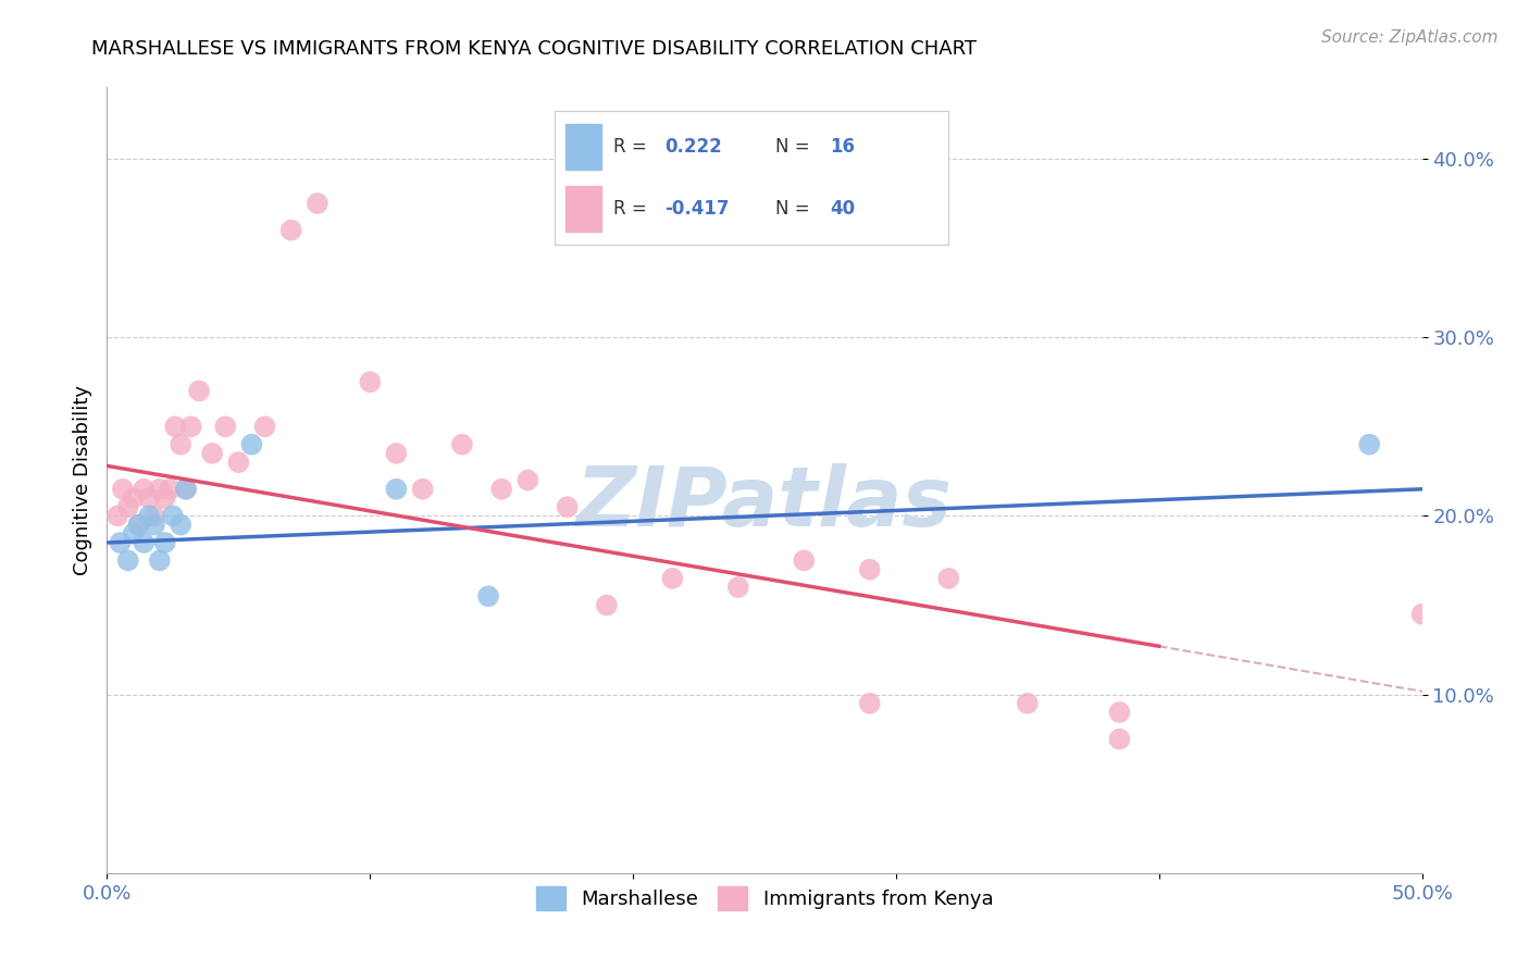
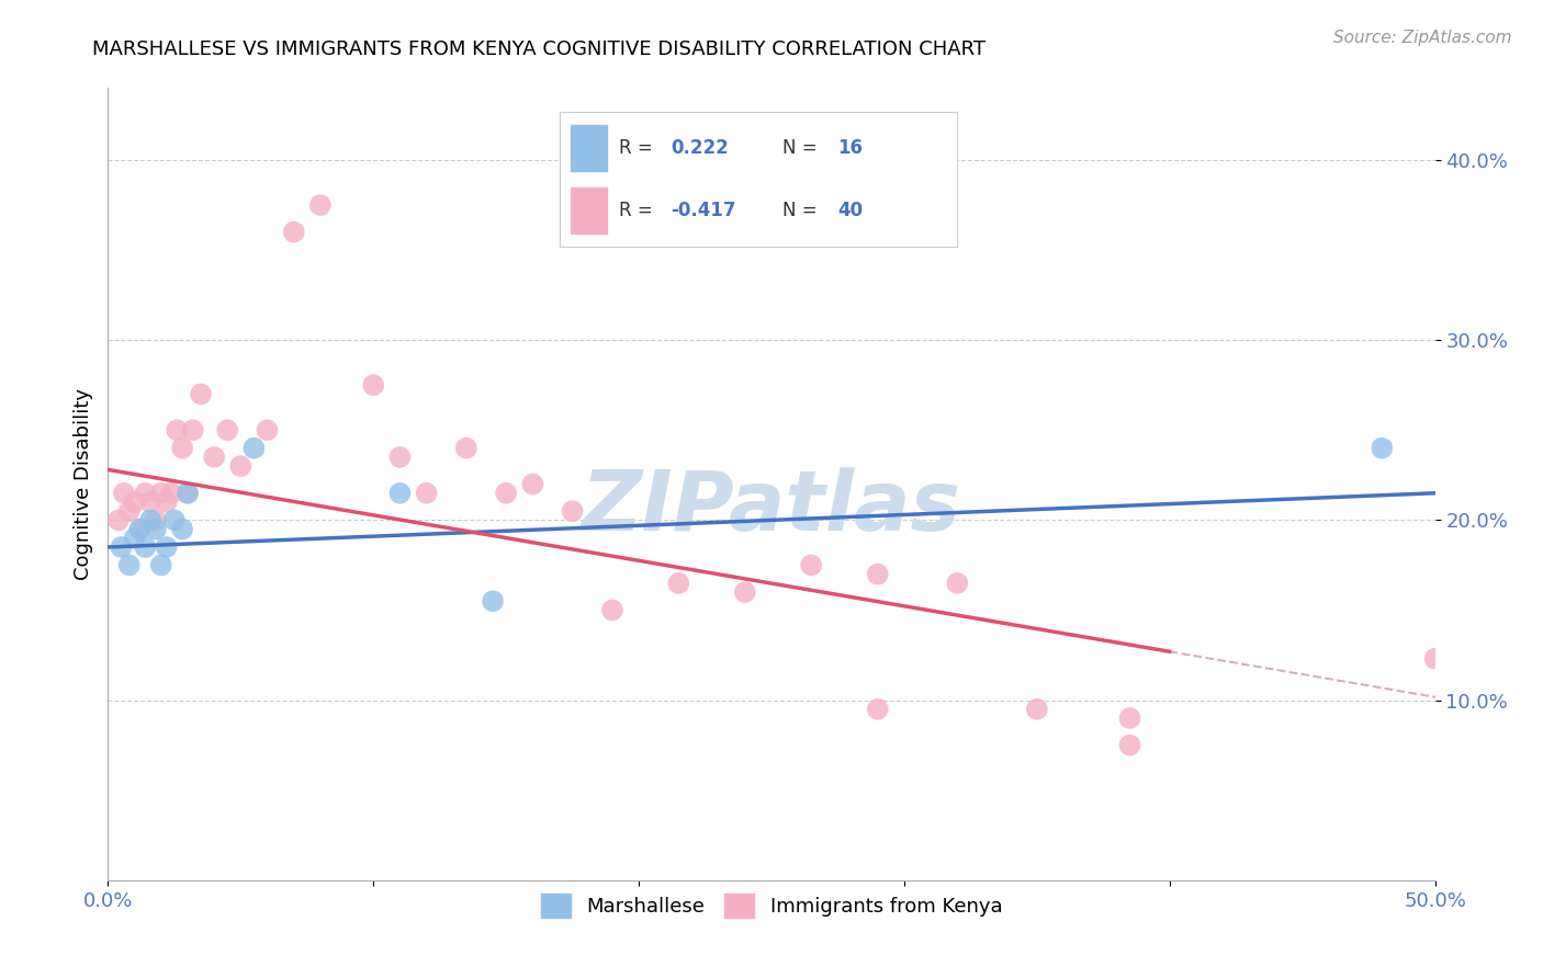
Immigrants from Kenya/50.0%: 14.5% -> 12.3%
